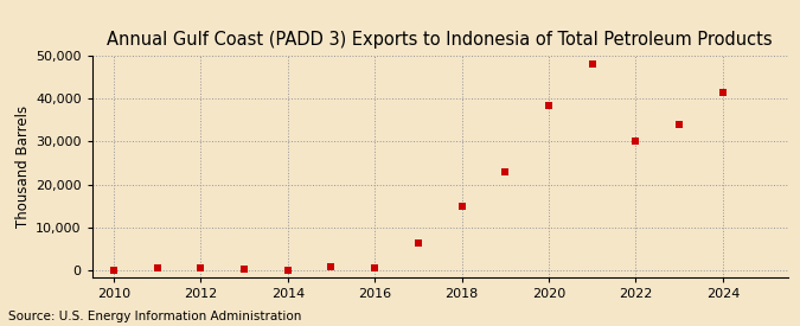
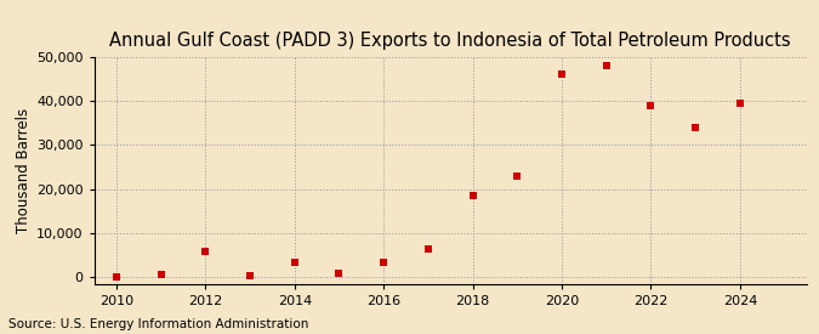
2012: 700 -> 6,000
2014: 100 -> 3,500
2016: 700 -> 3,500
2018: 15,000 -> 18,500
2020: 38,500 -> 46,000
2022: 30,000 -> 39,000
2024: 41,500 -> 39,500
